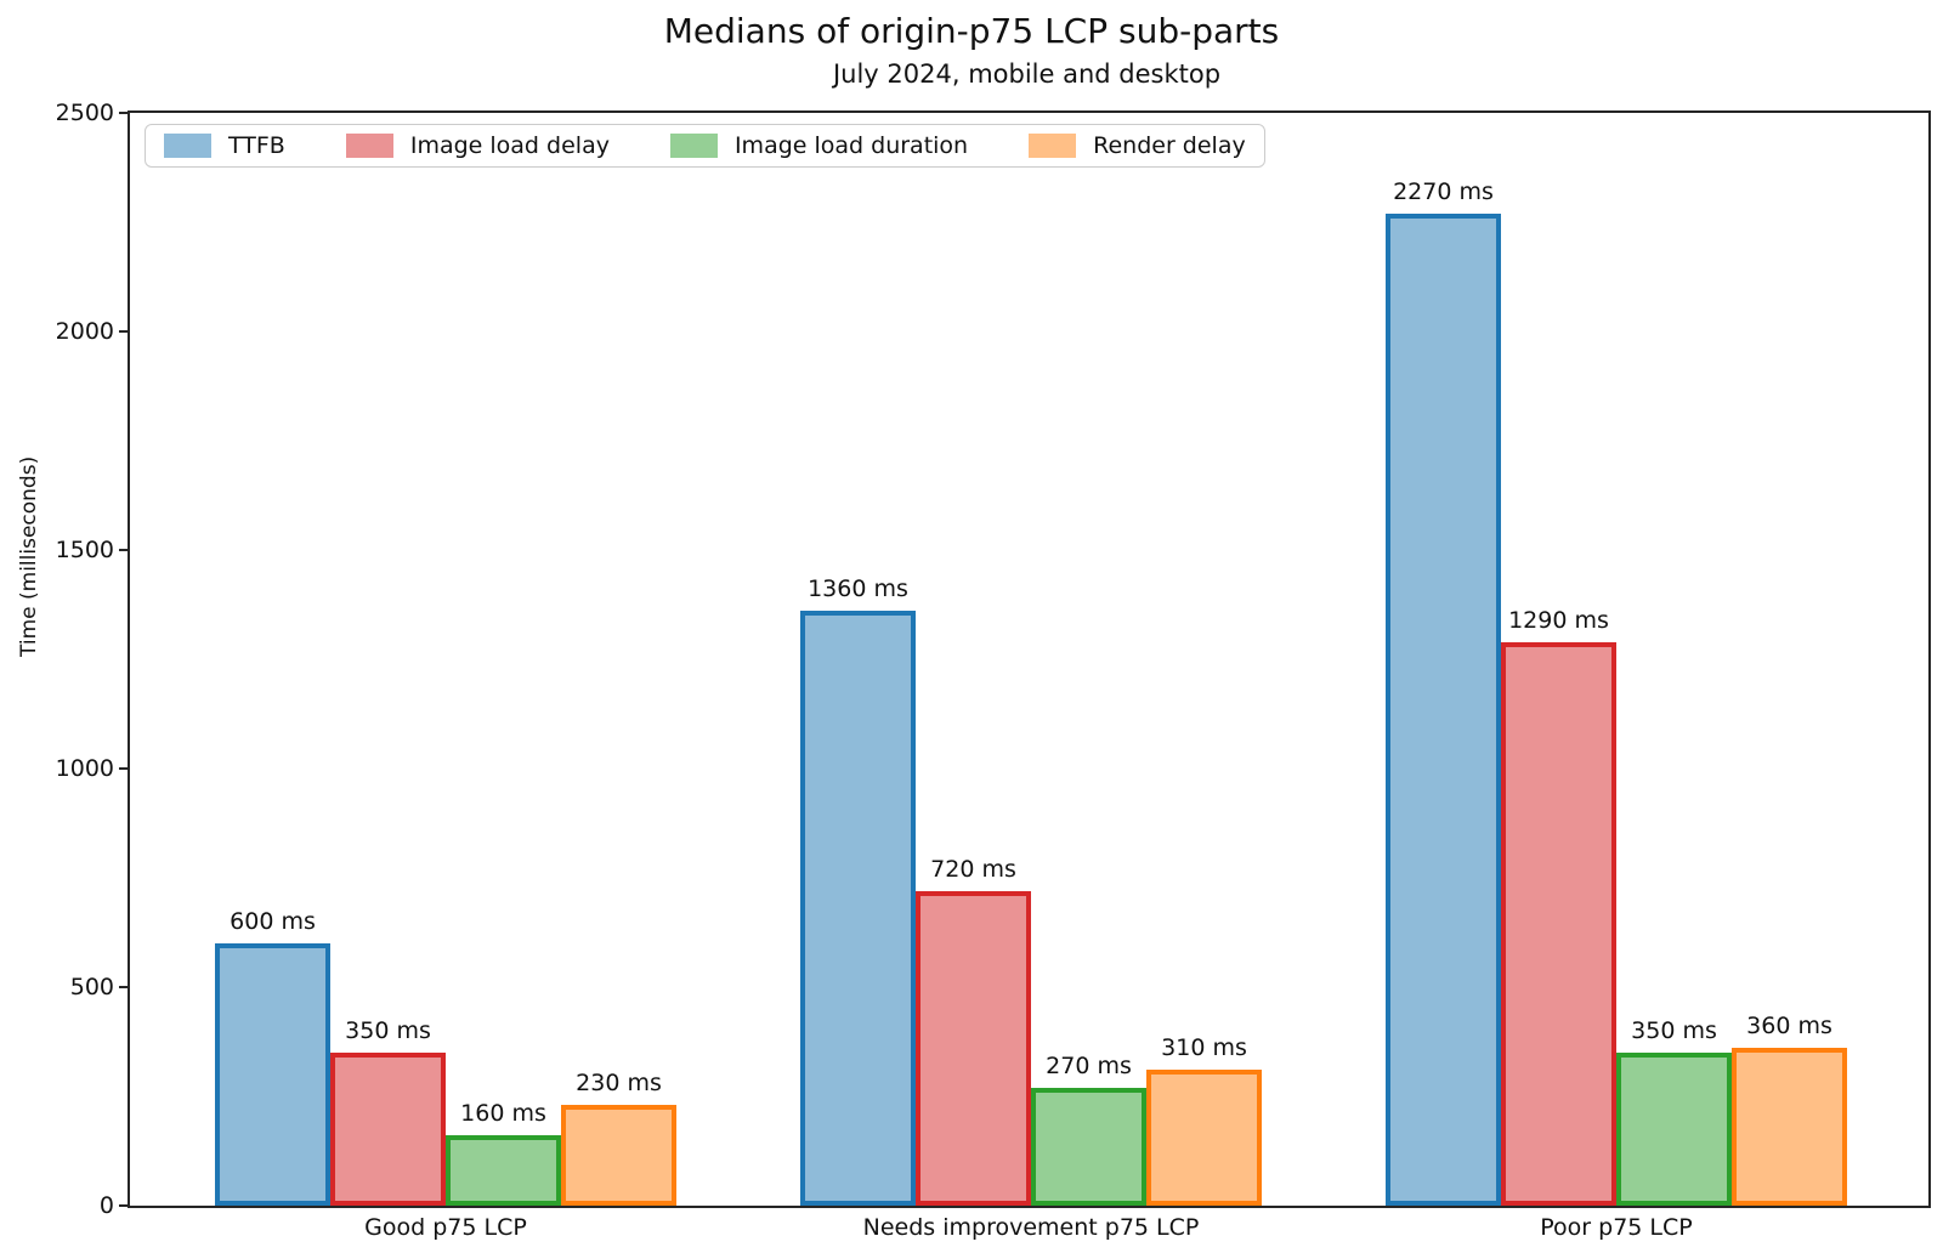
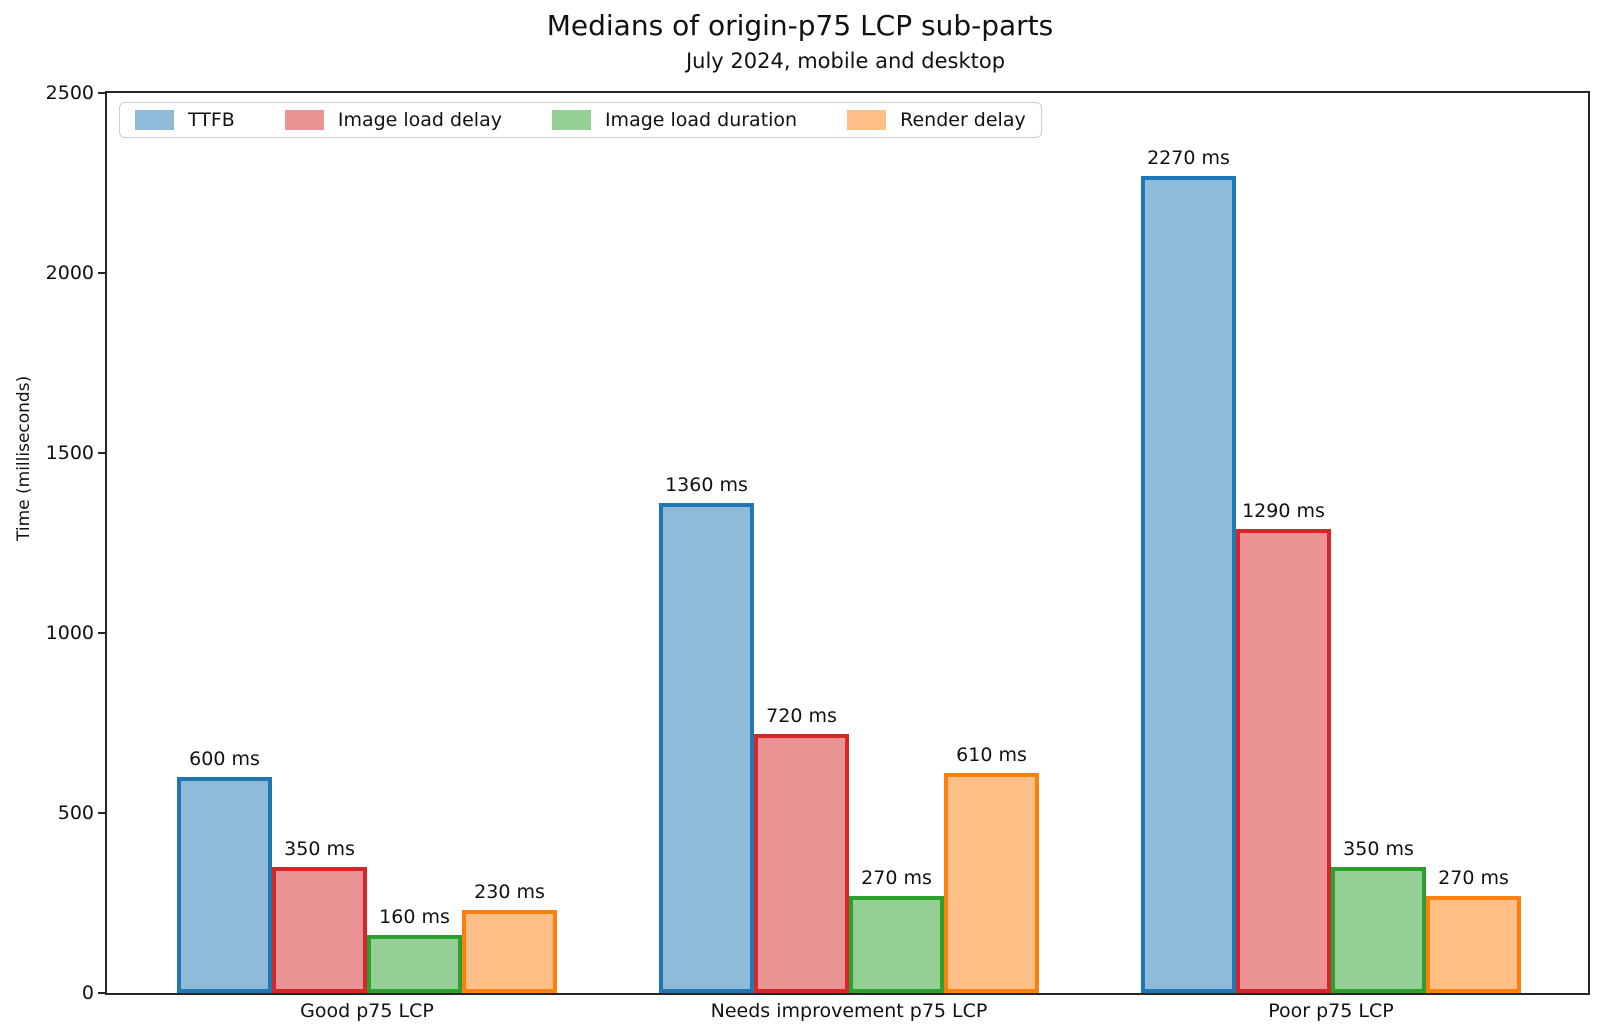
Render delay/Needs improvement p75 LCP: 310 -> 610
Render delay/Poor p75 LCP: 360 -> 270
